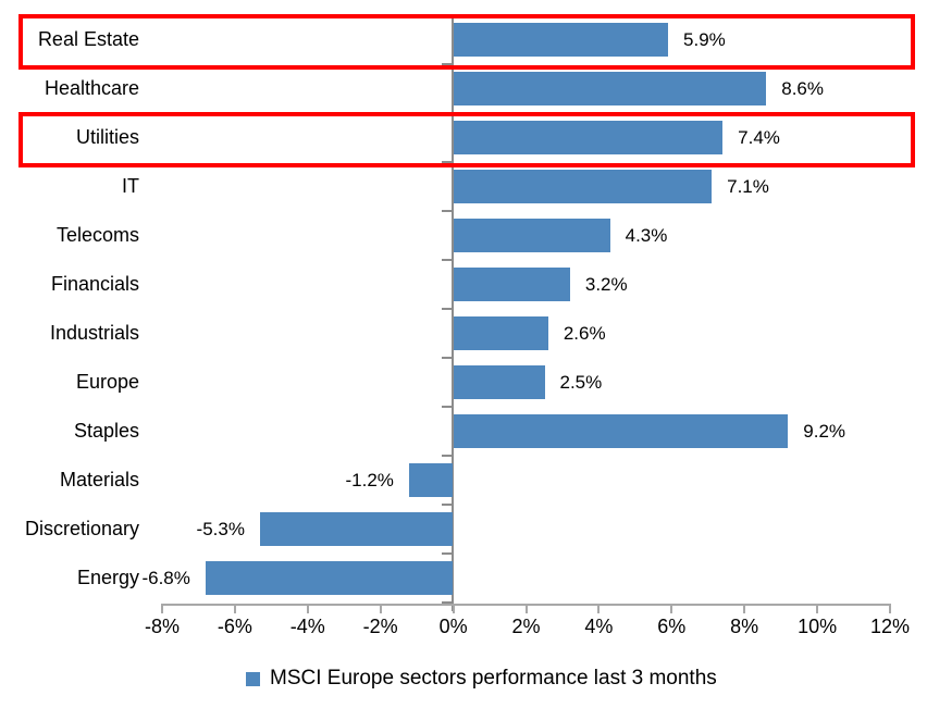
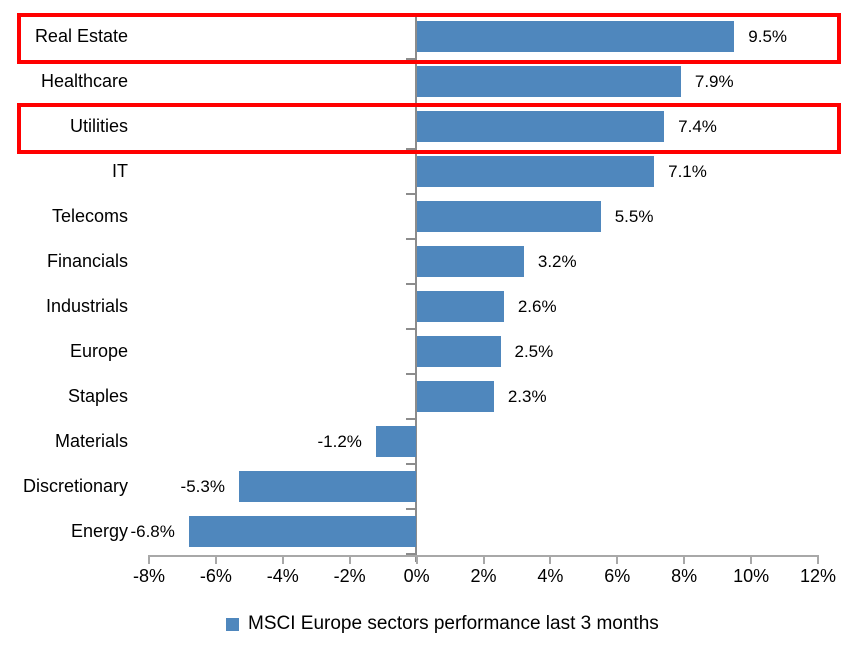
Real Estate: 5.9% -> 9.5%
Healthcare: 8.6% -> 7.9%
Telecoms: 4.3% -> 5.5%
Staples: 9.2% -> 2.3%
